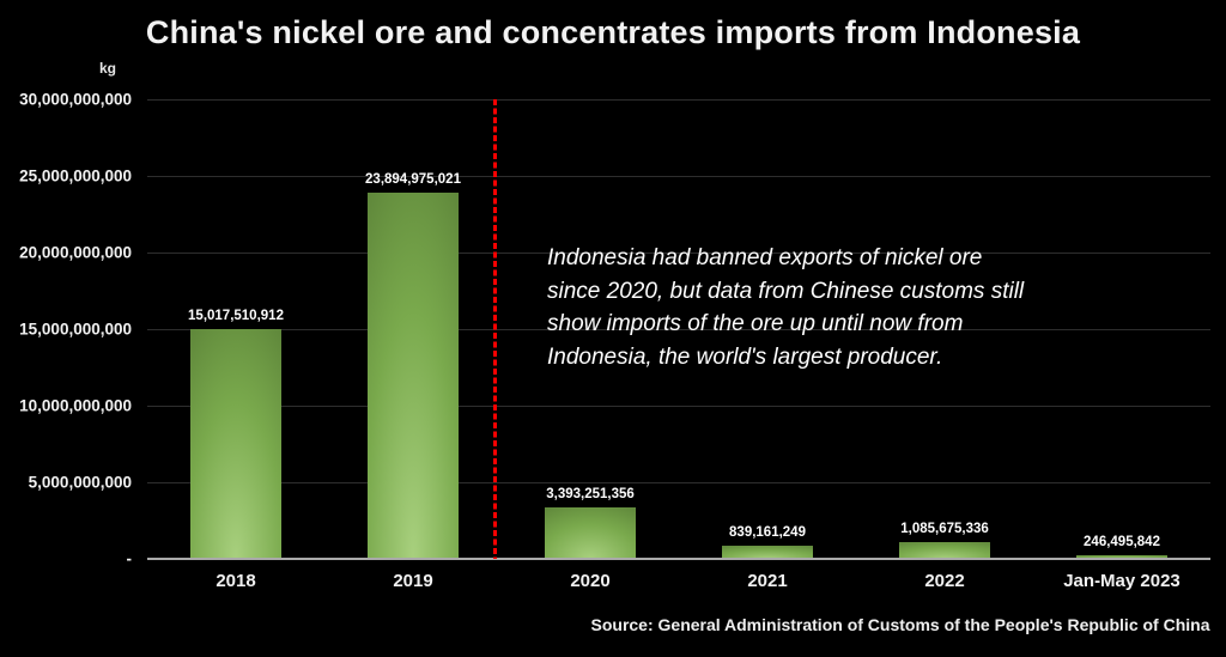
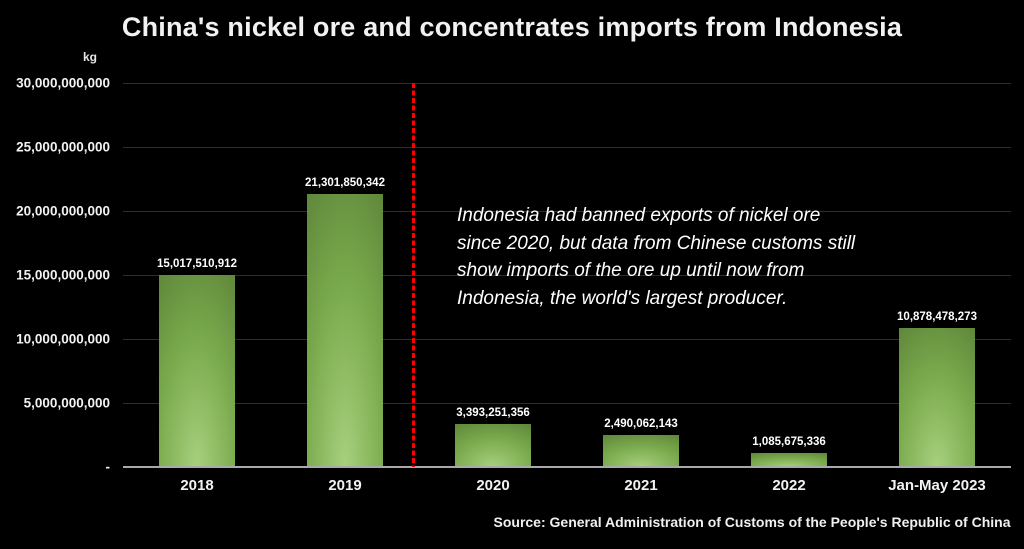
2019: 23,894,975,021 -> 21,301,850,342
2021: 839,161,249 -> 2,490,062,143
Jan-May 2023: 246,495,842 -> 10,878,478,273
